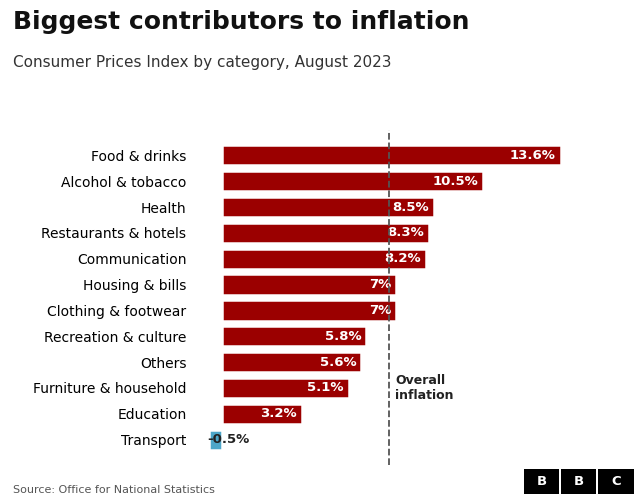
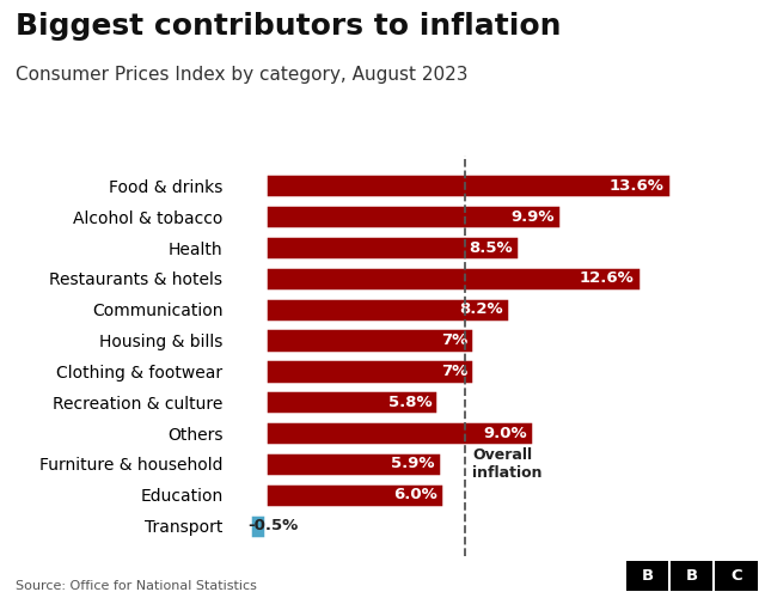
Alcohol & tobacco: 10.5% -> 9.9%
Restaurants & hotels: 8.3% -> 12.6%
Others: 5.6% -> 9.0%
Furniture & household: 5.1% -> 5.9%
Education: 3.2% -> 6.0%
